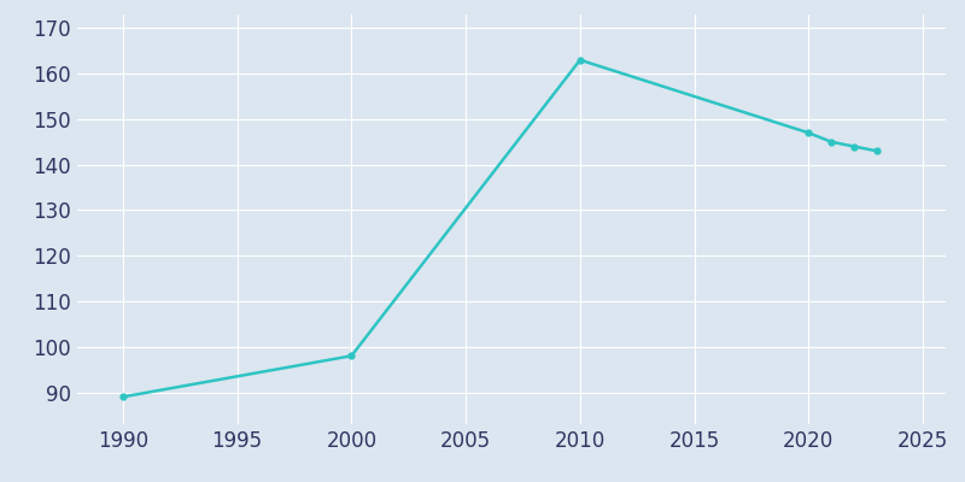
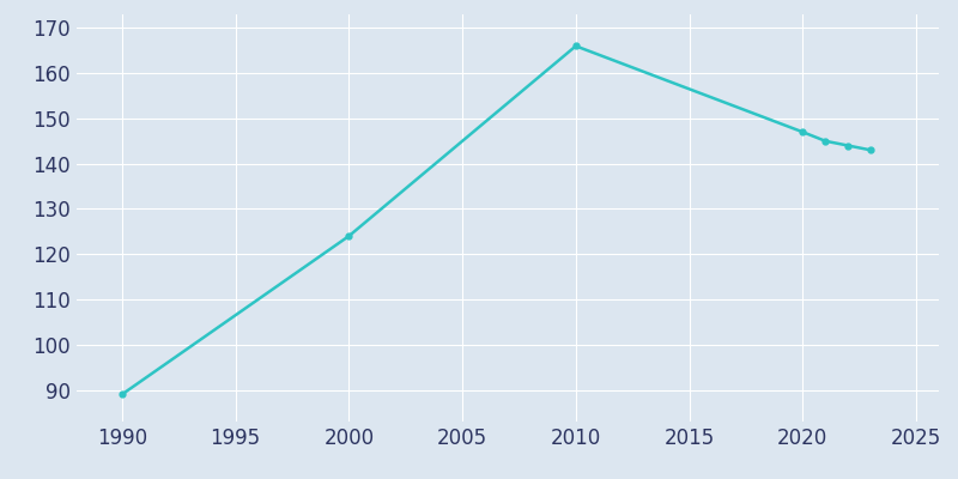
2000: 98 -> 124
2010: 163 -> 166
